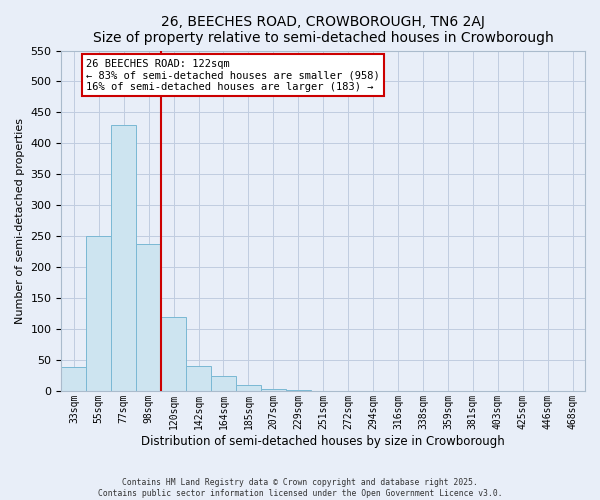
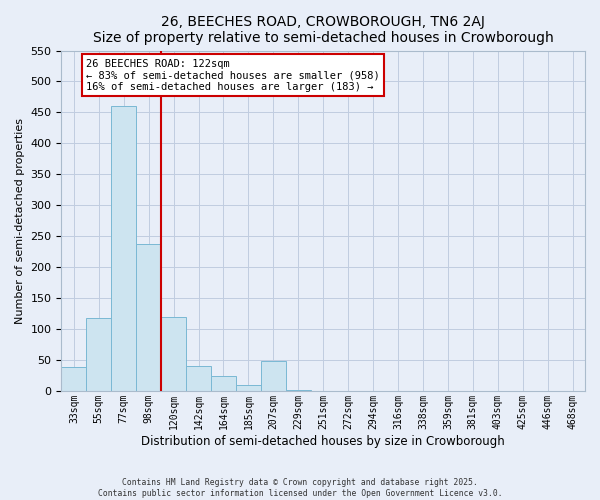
55sqm: 251 -> 118
77sqm: 430 -> 460
207sqm: 3 -> 48
